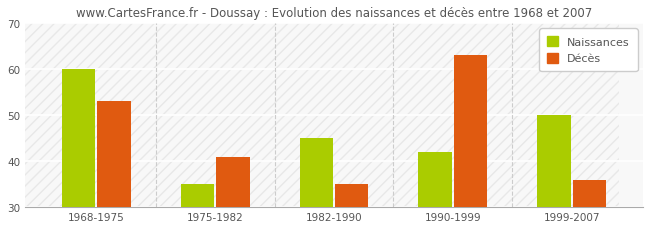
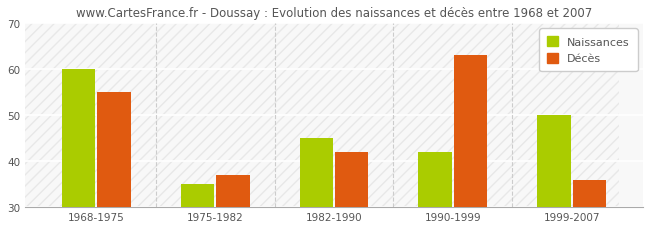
Décès/1968-1975: 53 -> 55
Décès/1975-1982: 41 -> 37
Décès/1982-1990: 35 -> 42
